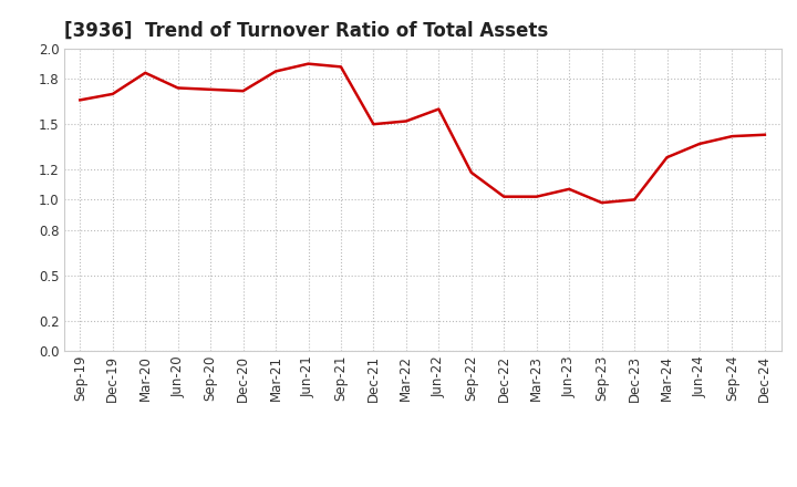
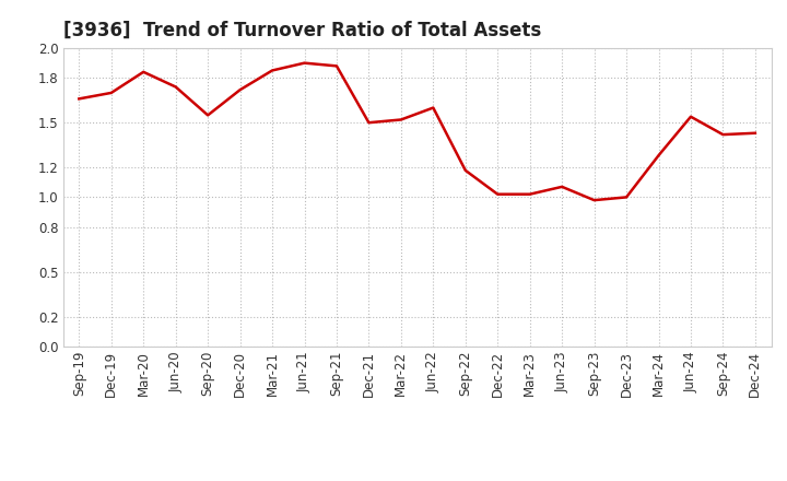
Sep-20: 1.73 -> 1.55
Jun-24: 1.37 -> 1.54
